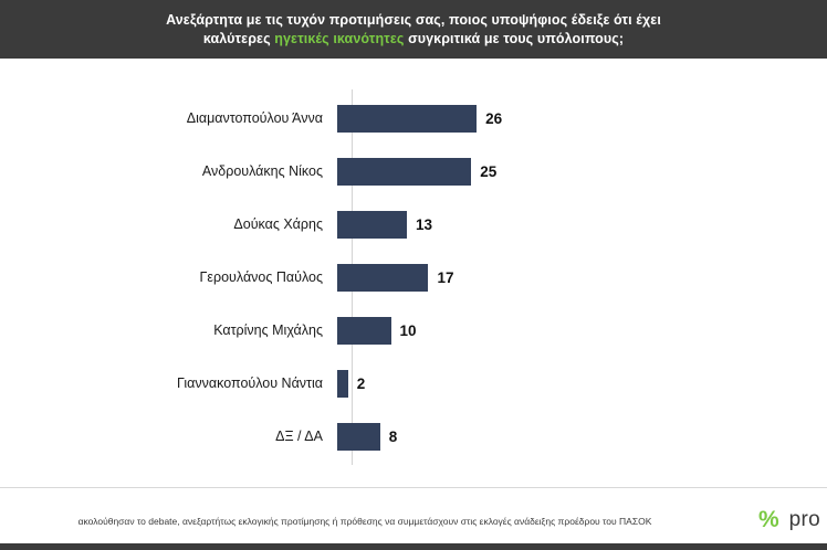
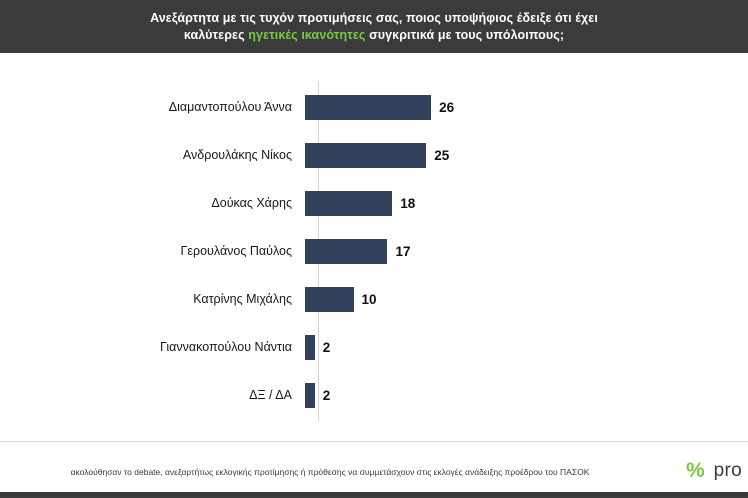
Δούκας Χάρης: 13 -> 18
ΔΞ / ΔΑ: 8 -> 2
